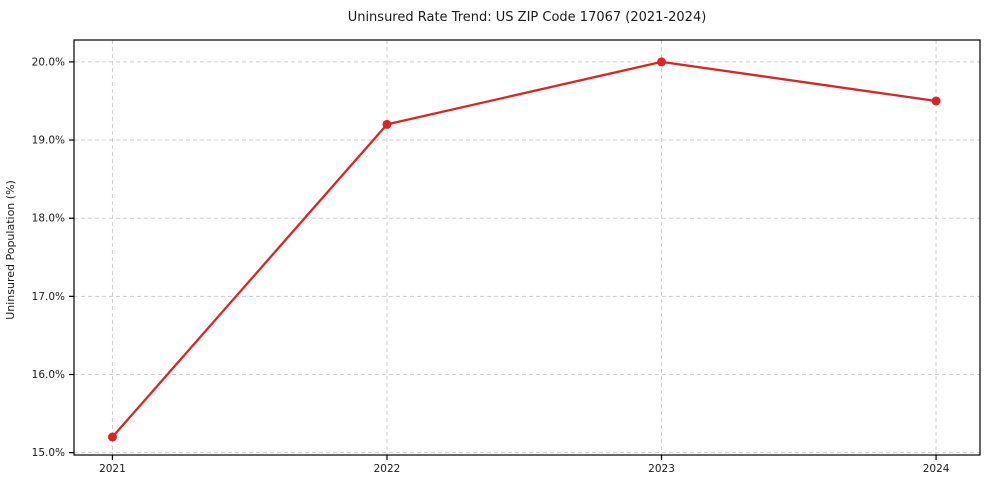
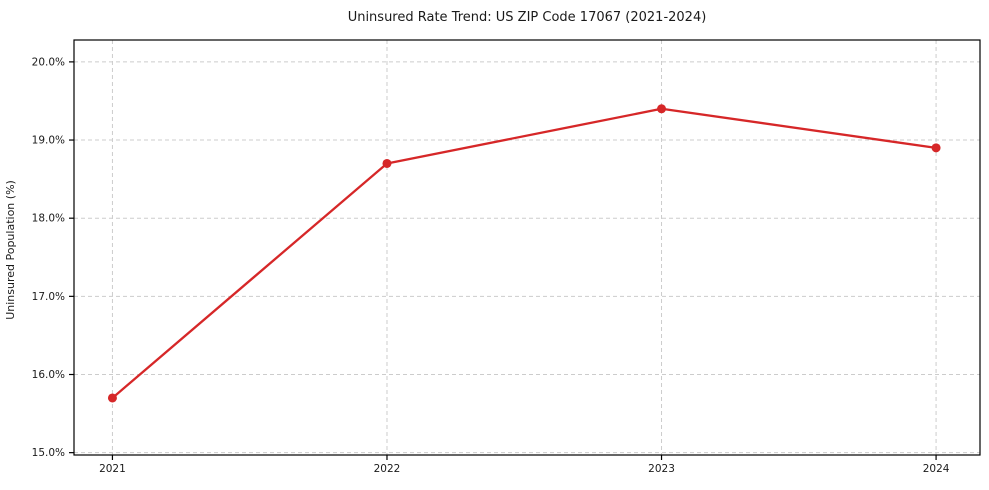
2021: 15.2% -> 15.7%
2022: 19.2% -> 18.7%
2023: 20.0% -> 19.4%
2024: 19.5% -> 18.9%
